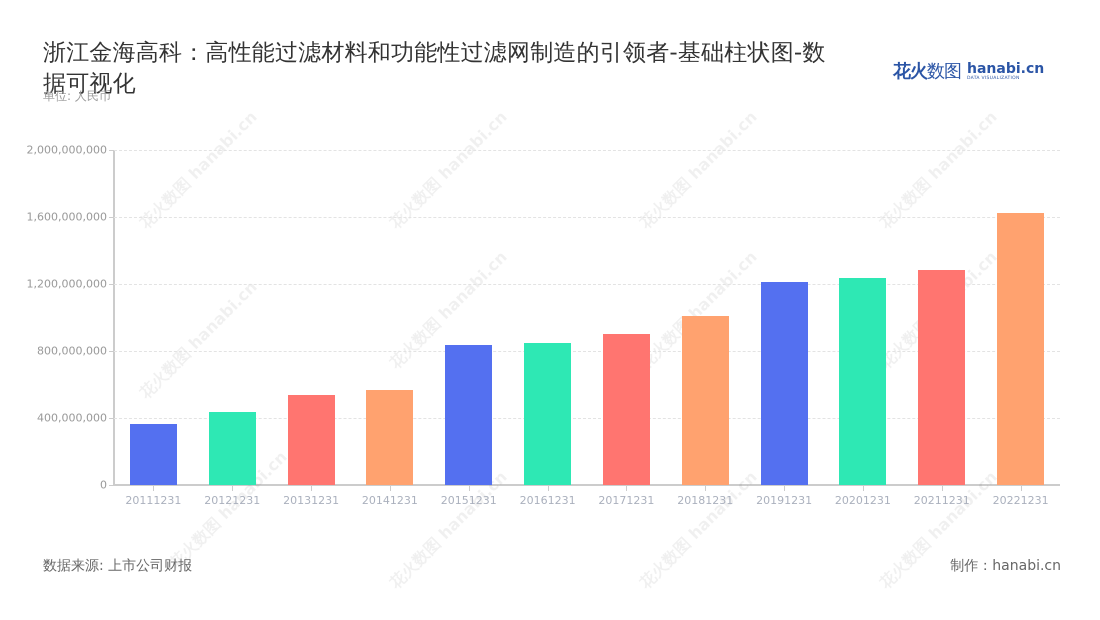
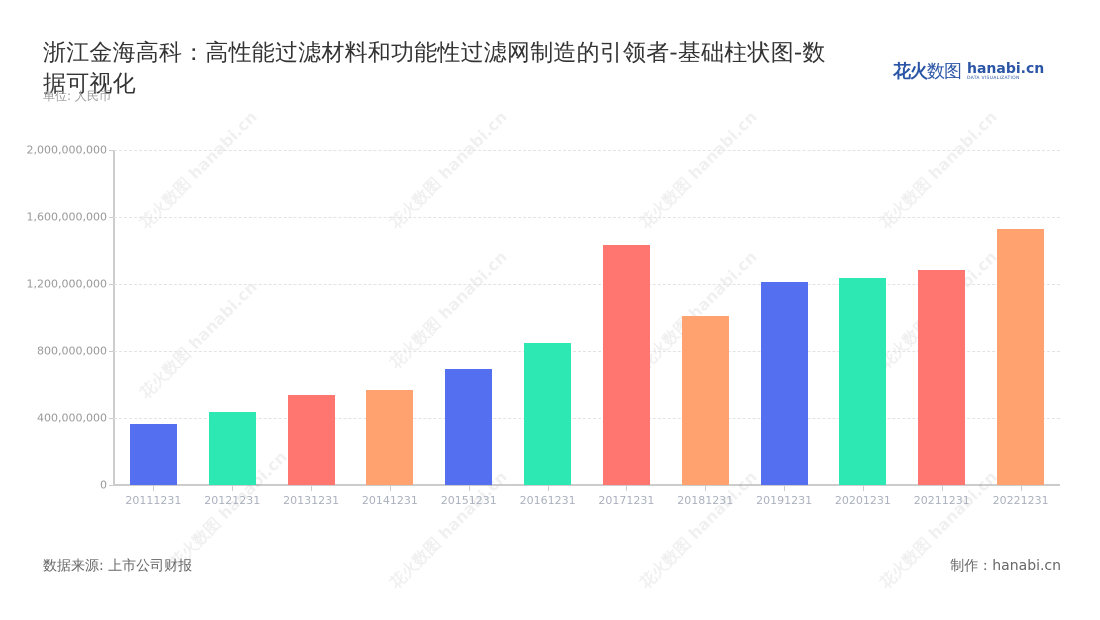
20151231: 840000000 -> 690000000
20171231: 900000000 -> 1430000000
20221231: 1620000000 -> 1530000000
